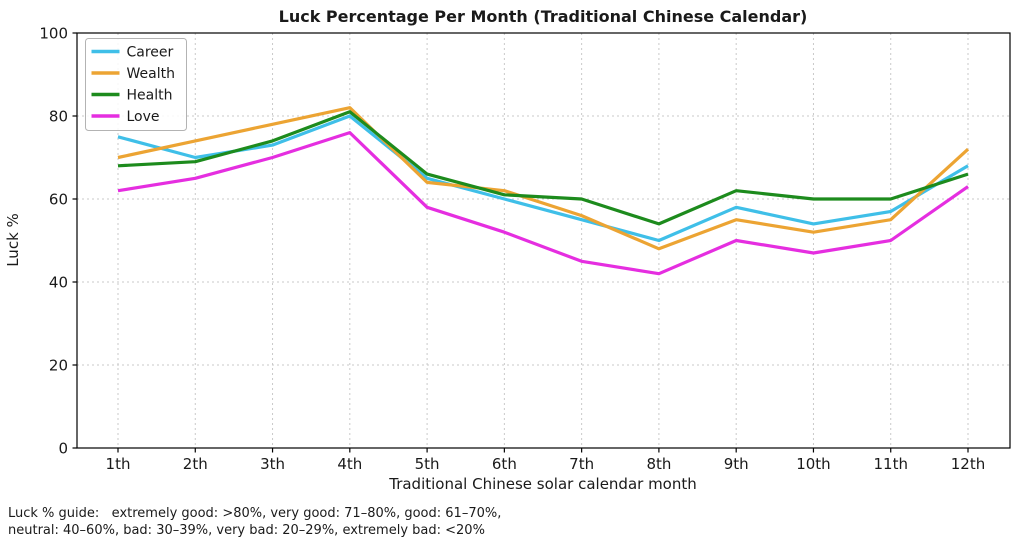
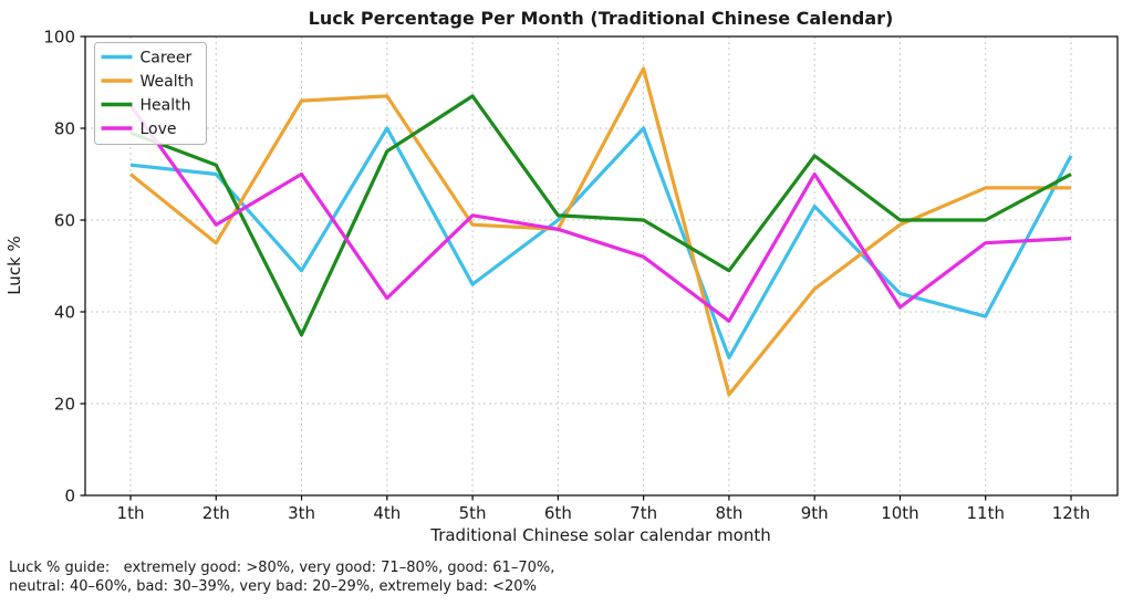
Career/1th: 75 -> 72
Health/1th: 68 -> 79
Love/1th: 62 -> 85
Wealth/2th: 74 -> 55
Health/2th: 69 -> 72
Love/2th: 65 -> 59
Career/3th: 73 -> 49
Wealth/3th: 78 -> 86
Health/3th: 74 -> 35
Wealth/4th: 82 -> 87
Health/4th: 81 -> 75
Love/4th: 76 -> 43
Career/5th: 65 -> 46
Wealth/5th: 64 -> 59
Health/5th: 66 -> 87
Love/5th: 58 -> 61
Wealth/6th: 62 -> 58
Love/6th: 52 -> 58
Career/7th: 55 -> 80
Wealth/7th: 56 -> 93
Love/7th: 45 -> 52
Career/8th: 50 -> 30
Wealth/8th: 48 -> 22
Health/8th: 54 -> 49
Love/8th: 42 -> 38
Career/9th: 58 -> 63
Wealth/9th: 55 -> 45
Health/9th: 62 -> 74
Love/9th: 50 -> 70
Career/10th: 54 -> 44
Wealth/10th: 52 -> 59
Love/10th: 47 -> 41
Career/11th: 57 -> 39
Wealth/11th: 55 -> 67
Love/11th: 50 -> 55
Career/12th: 68 -> 74
Wealth/12th: 72 -> 67
Health/12th: 66 -> 70
Love/12th: 63 -> 56
